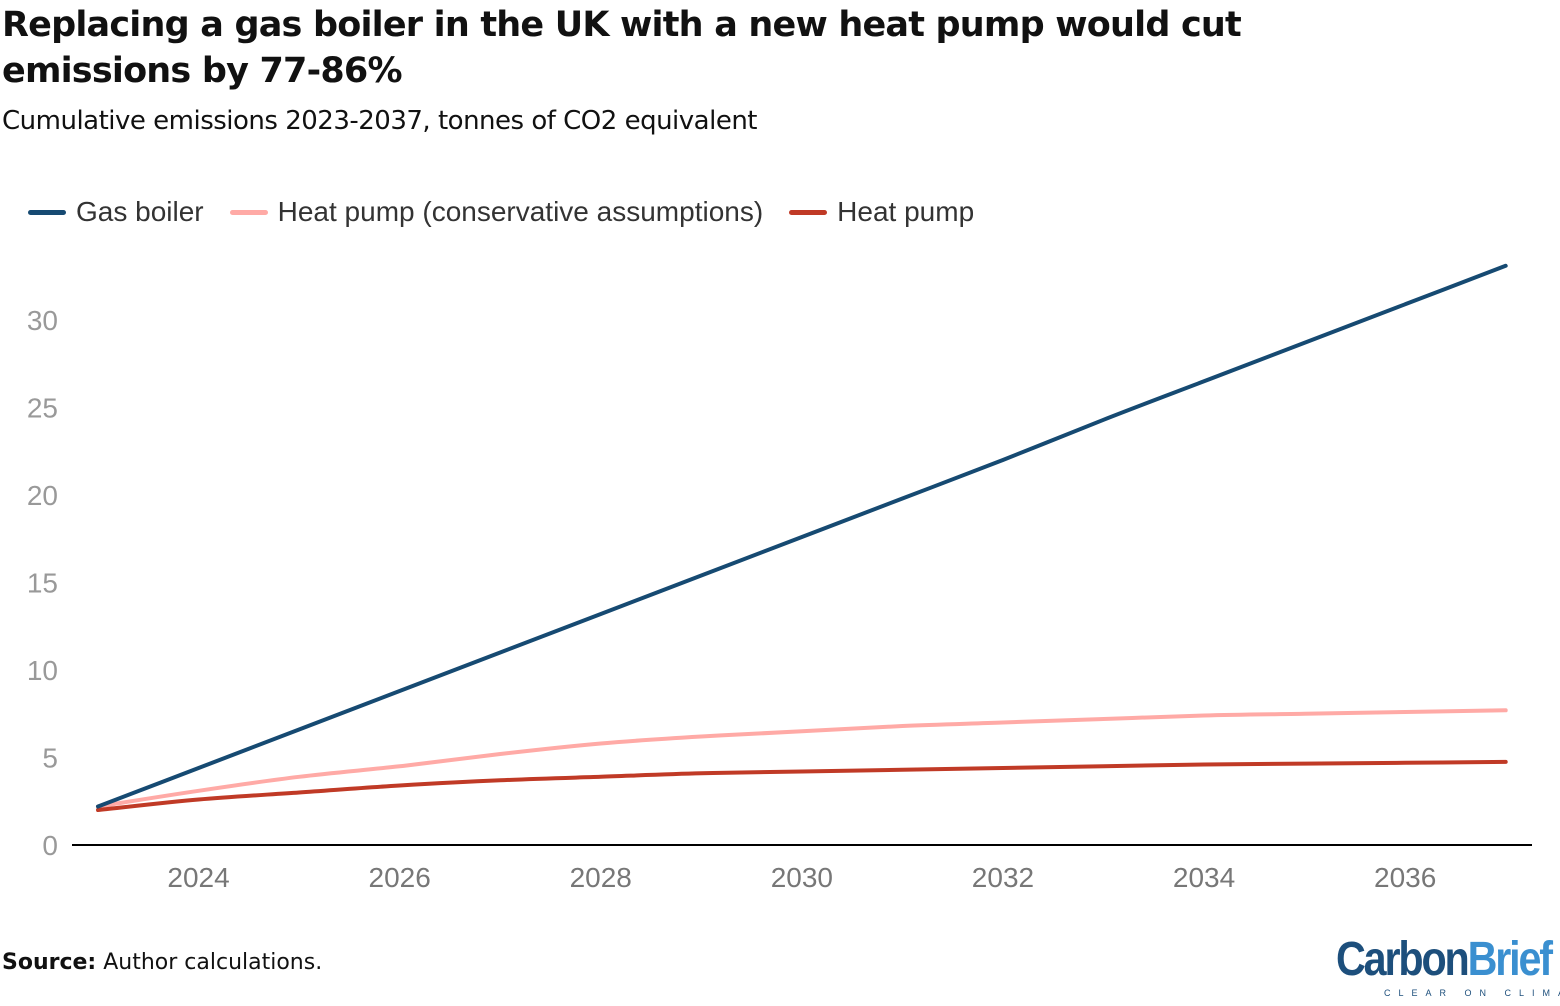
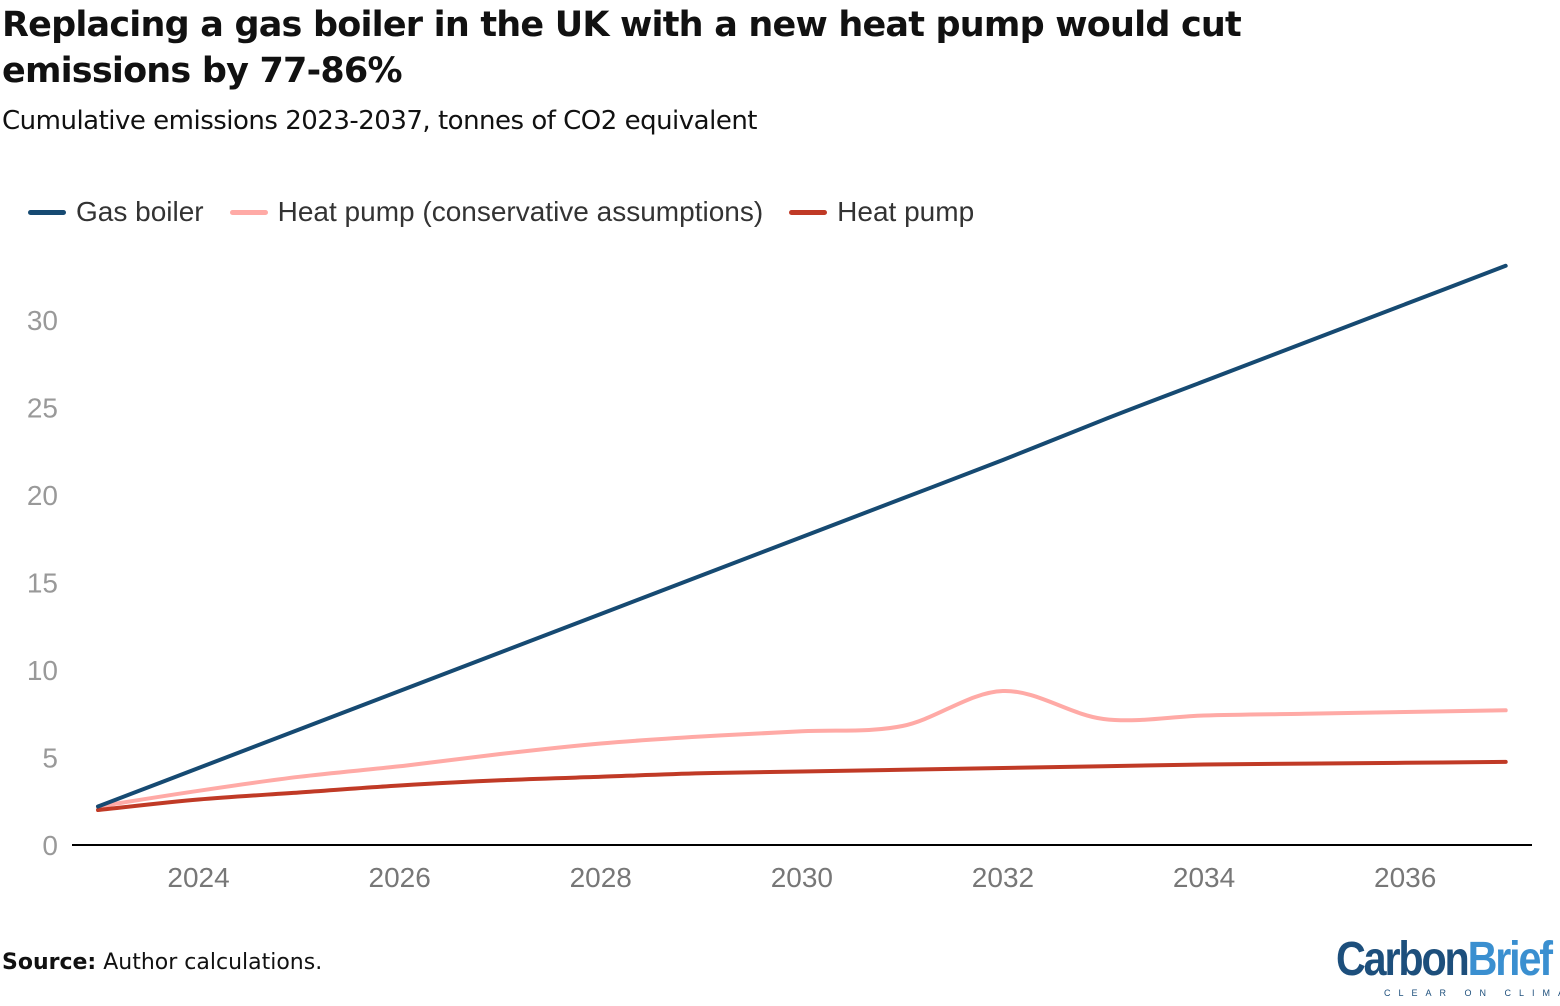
Heat pump (conservative assumptions)/2032: 7.0 -> 8.8
